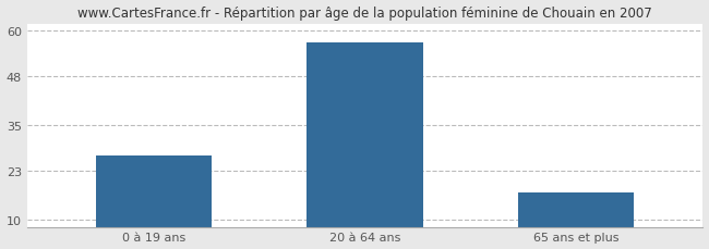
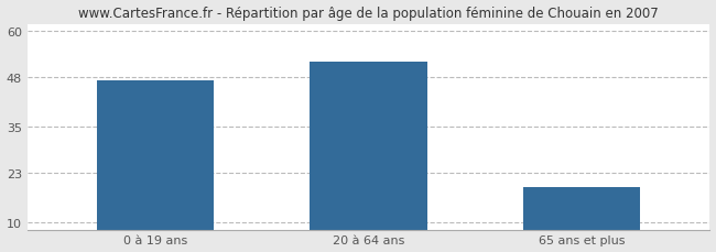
0 à 19 ans: 27 -> 47
20 à 64 ans: 57 -> 52
65 ans et plus: 17 -> 19
